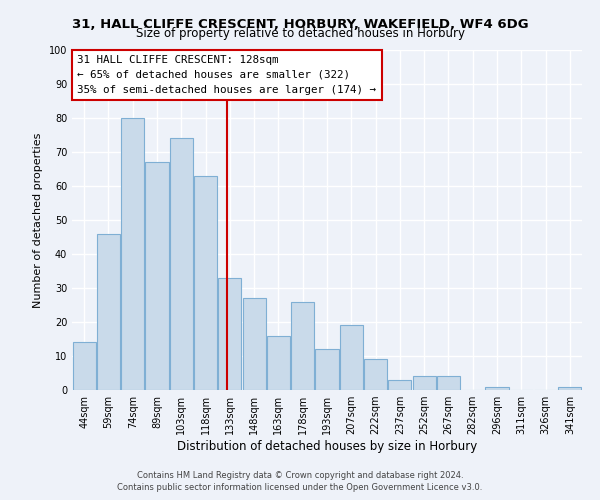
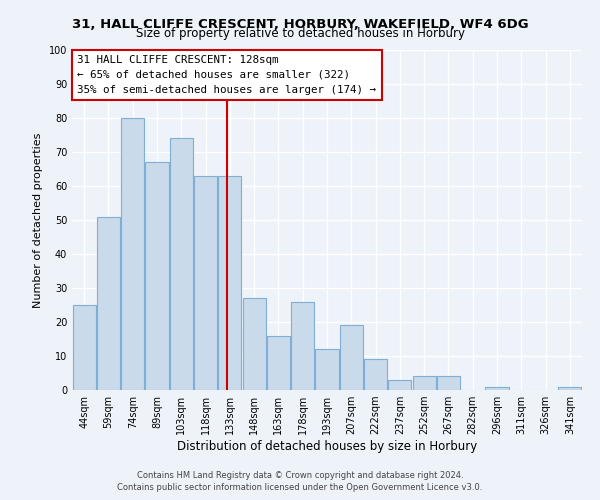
44sqm: 14 -> 25
59sqm: 46 -> 51
133sqm: 33 -> 63
